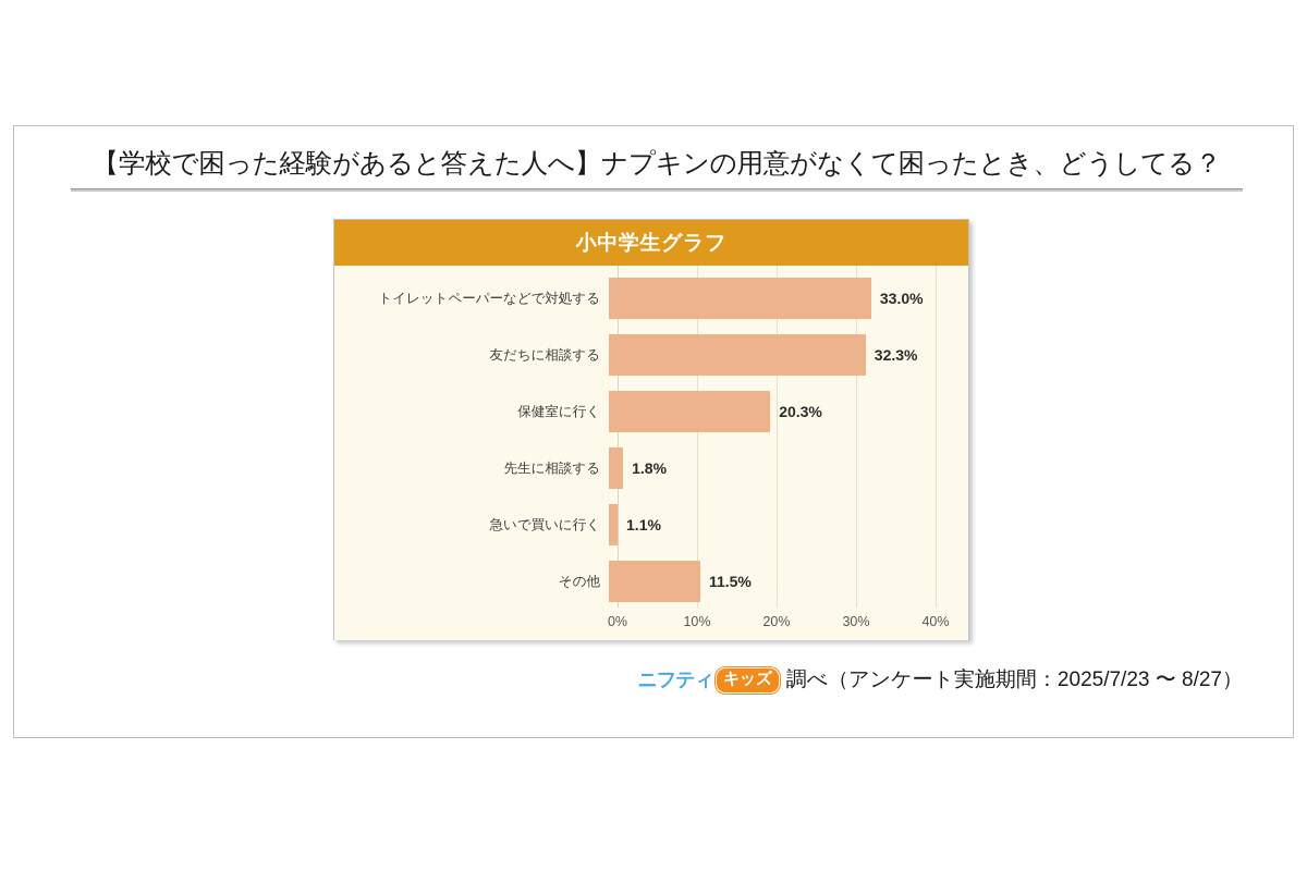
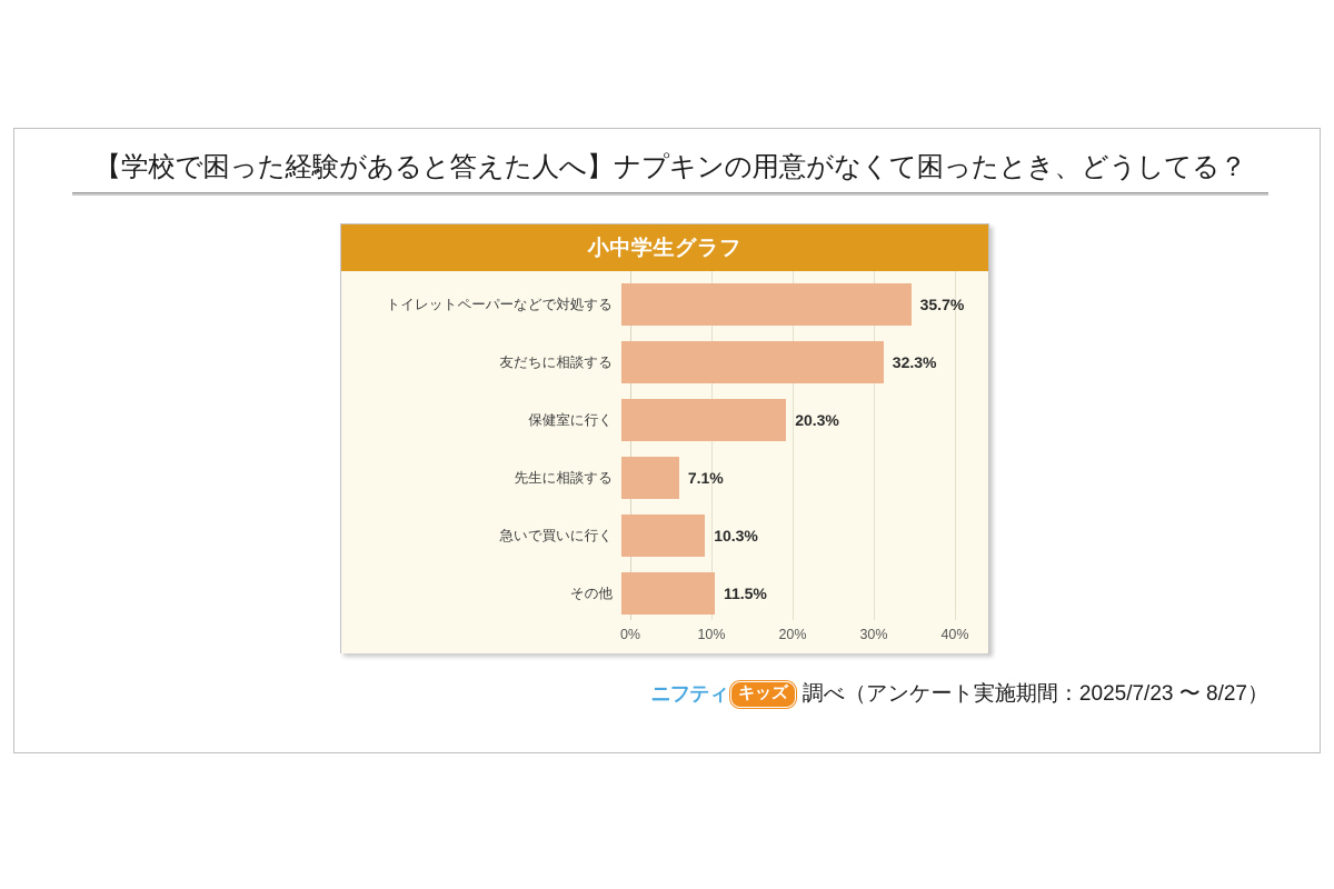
トイレットペーパーなどで対処する: 33.0% -> 35.7%
先生に相談する: 1.8% -> 7.1%
急いで買いに行く: 1.1% -> 10.3%
